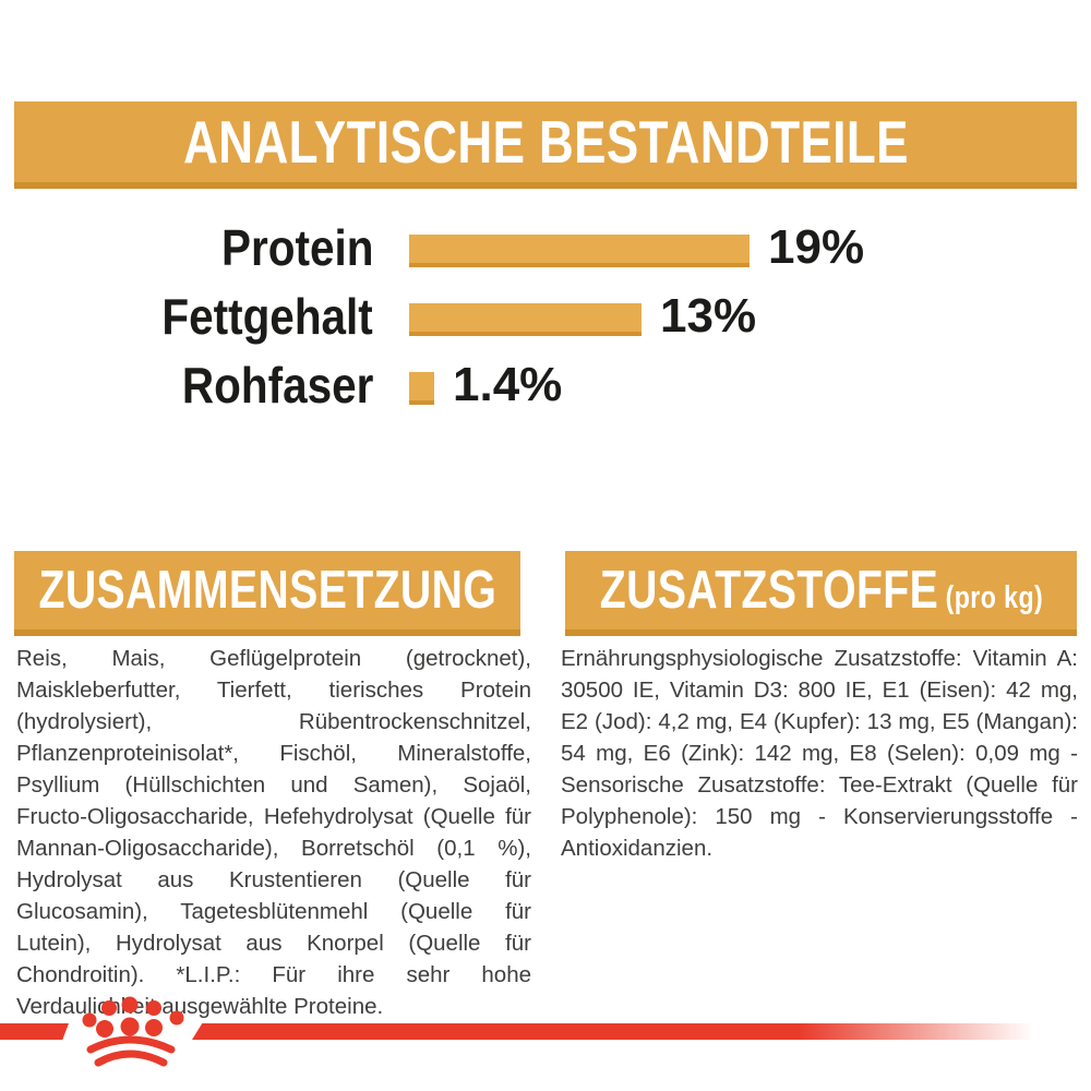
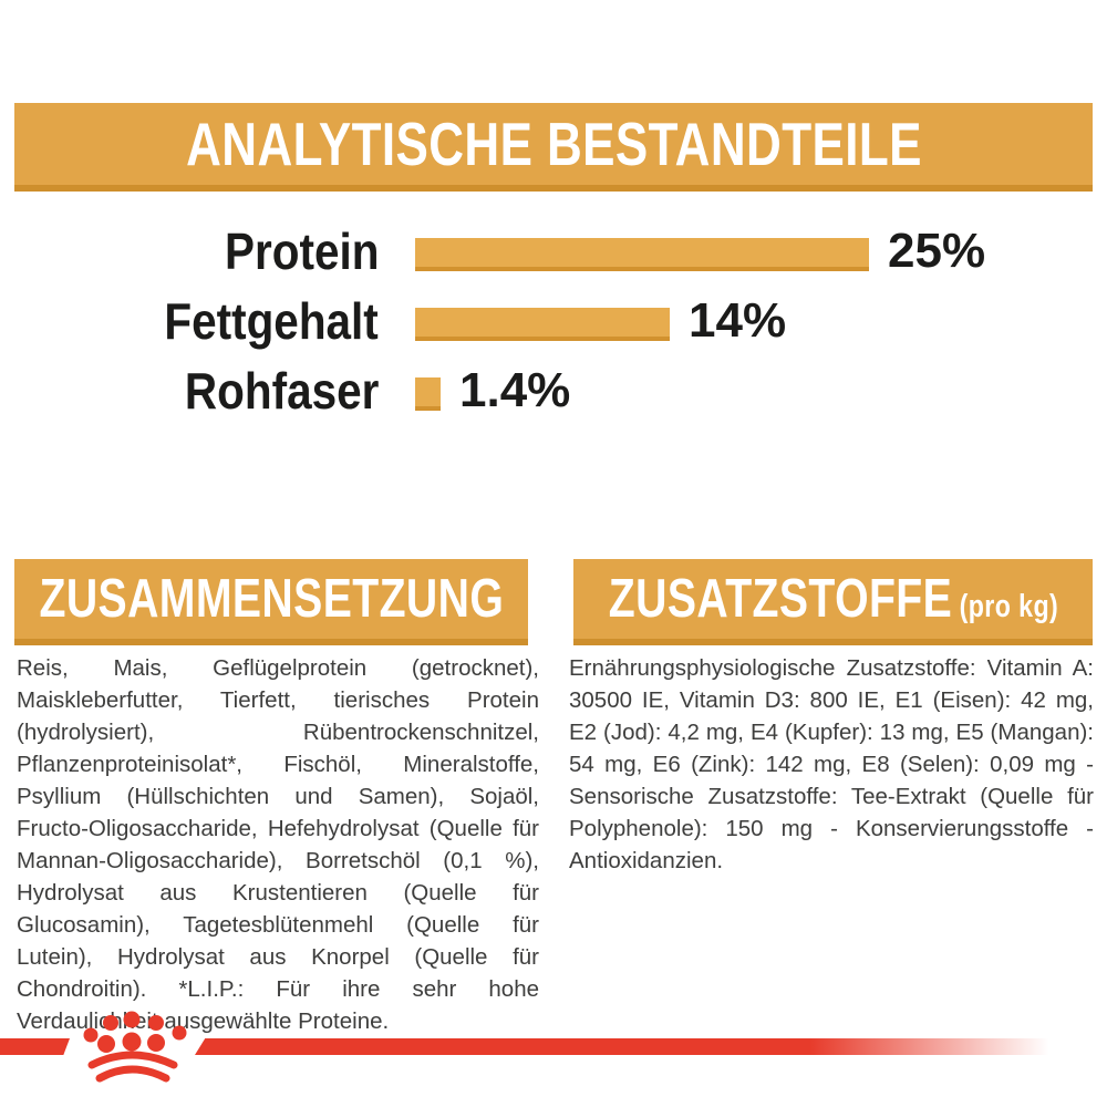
Protein: 19% -> 25%
Fettgehalt: 13% -> 14%
